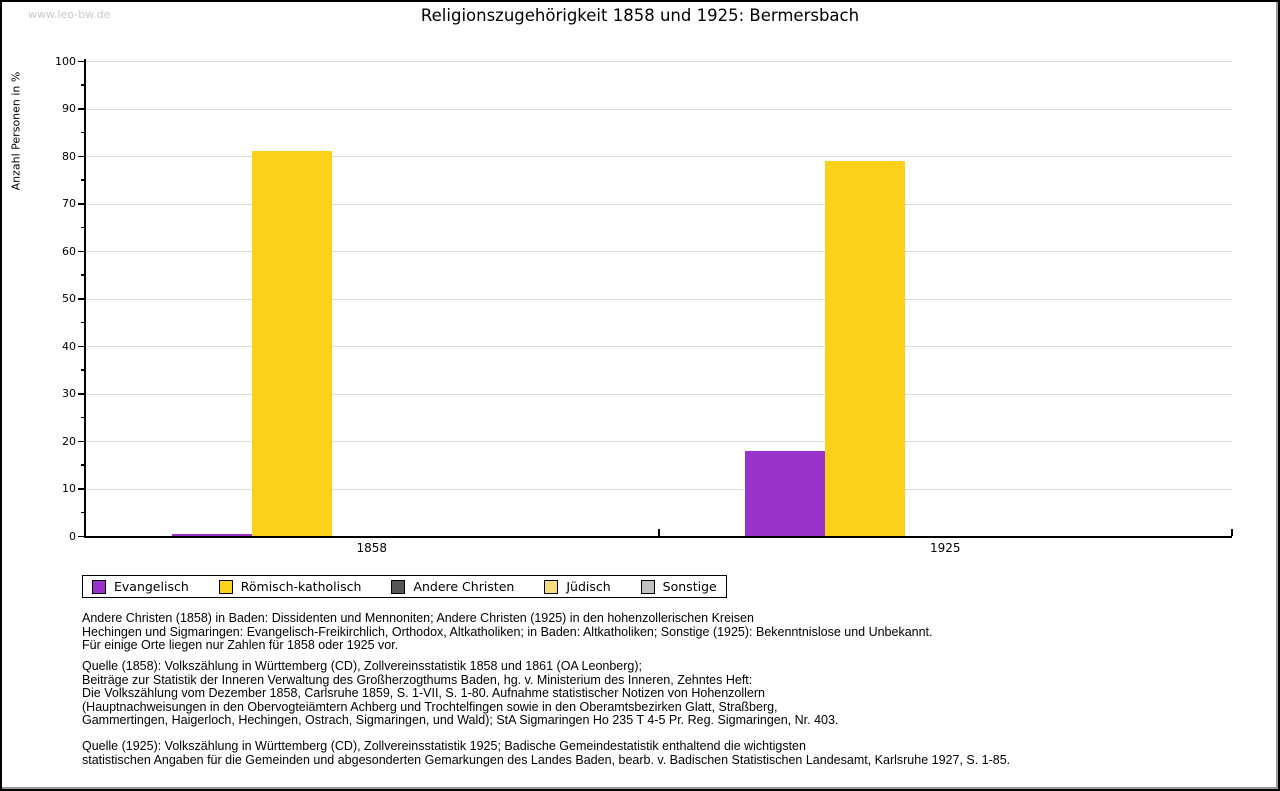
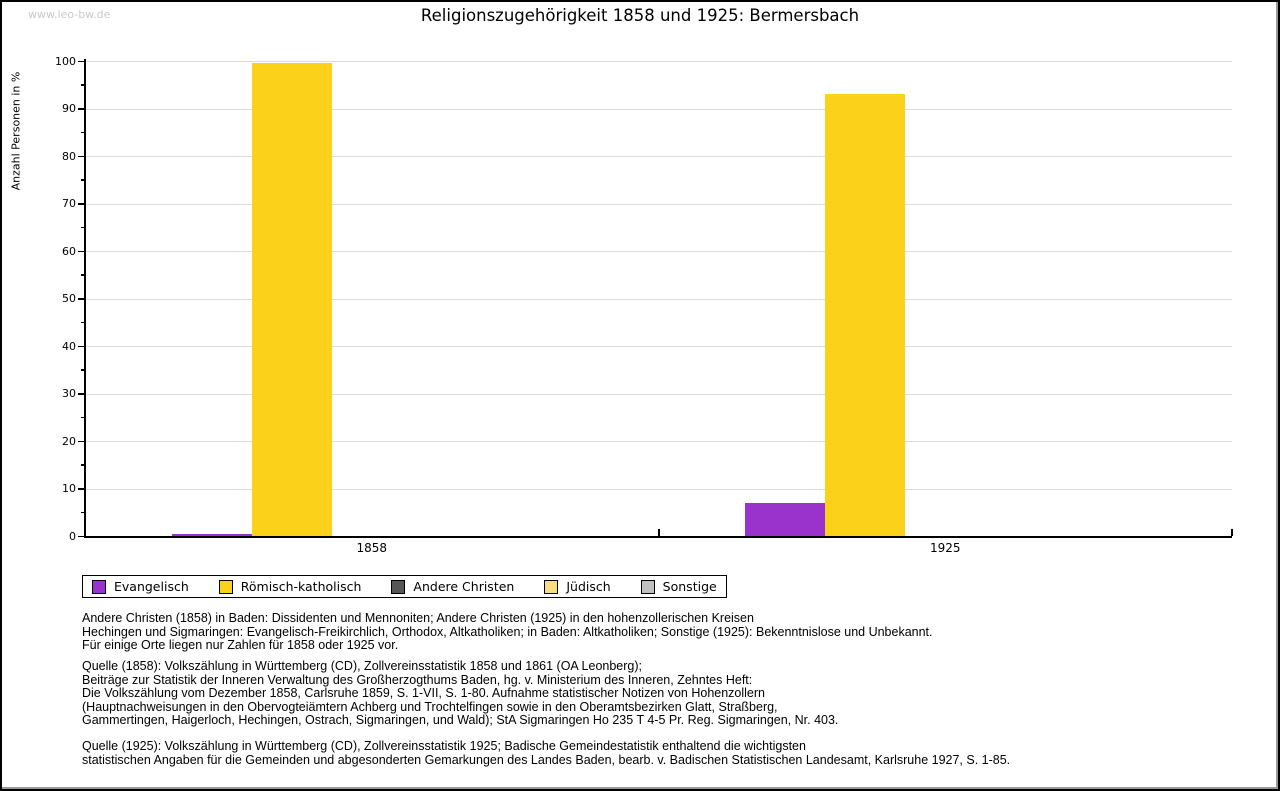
Römisch-katholisch/1858: 81 -> 100
Evangelisch/1925: 18 -> 7
Römisch-katholisch/1925: 79 -> 93
